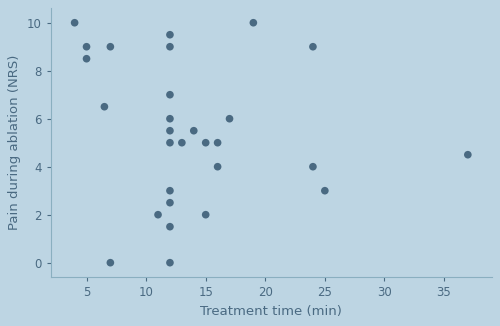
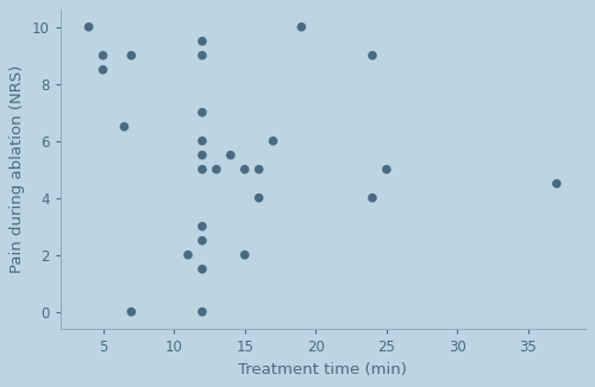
25: 3.0 -> 5.0
